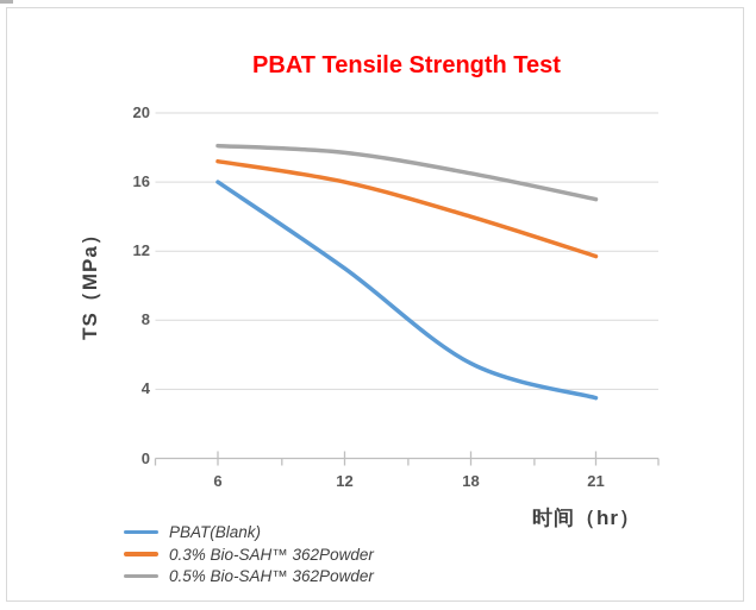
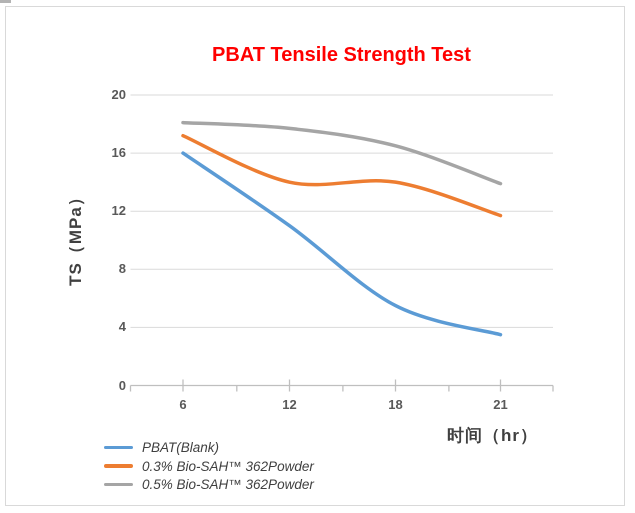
0.3% Bio-SAH™ 362Powder/12: 16.0 -> 14.0
0.5% Bio-SAH™ 362Powder/21: 15.0 -> 13.9
